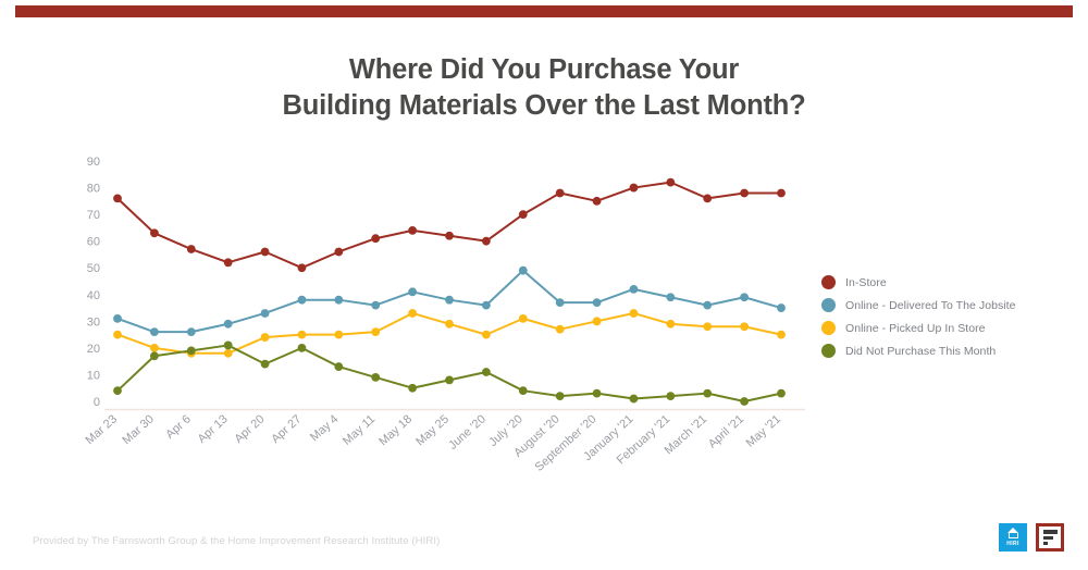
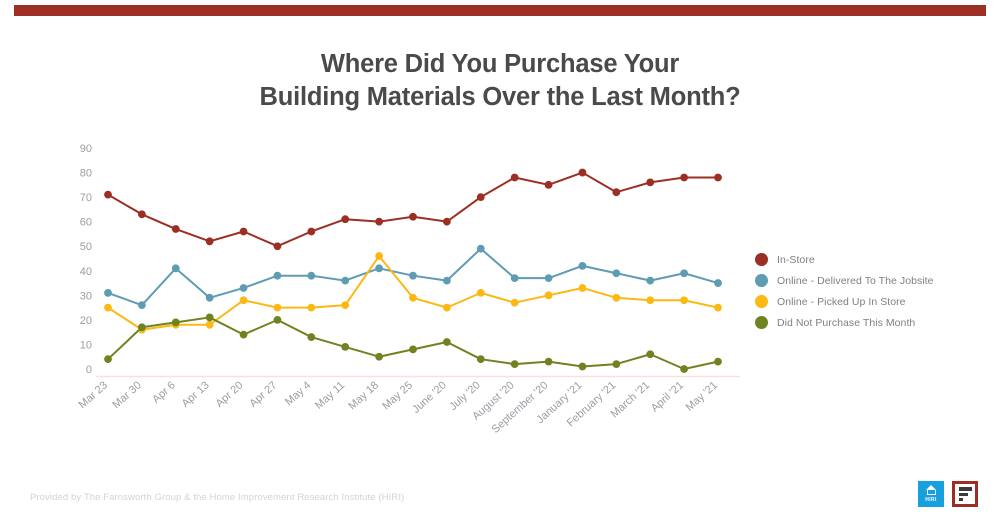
In-Store/Mar 23: 76 -> 71
Online - Picked Up In Store/Mar 30: 20 -> 16
Online - Delivered To The Jobsite/Apr 6: 26 -> 41
Online - Picked Up In Store/Apr 20: 24 -> 28
In-Store/May 18: 64 -> 60
Online - Picked Up In Store/May 18: 33 -> 46
In-Store/February '21: 82 -> 72
Did Not Purchase This Month/March '21: 3 -> 6
